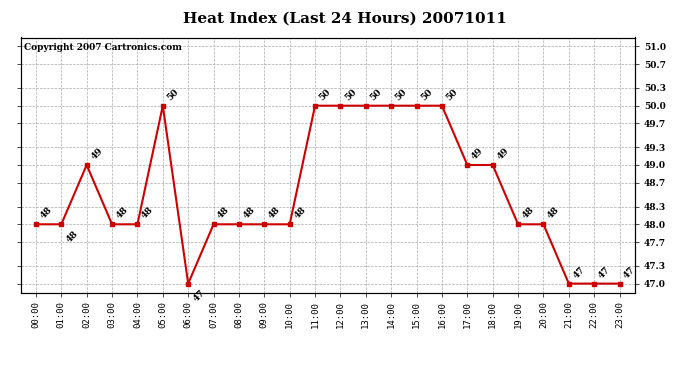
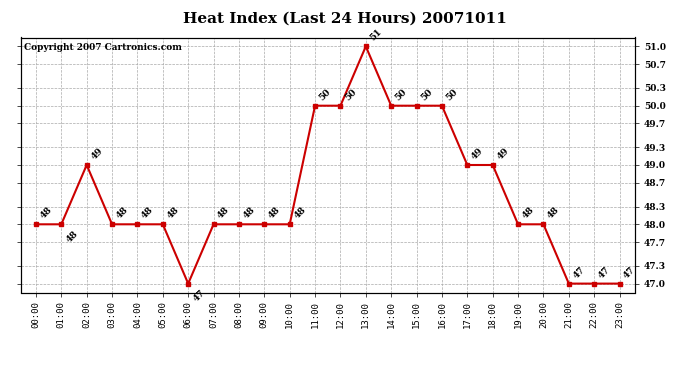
05:00: 50 -> 48
13:00: 50 -> 51
